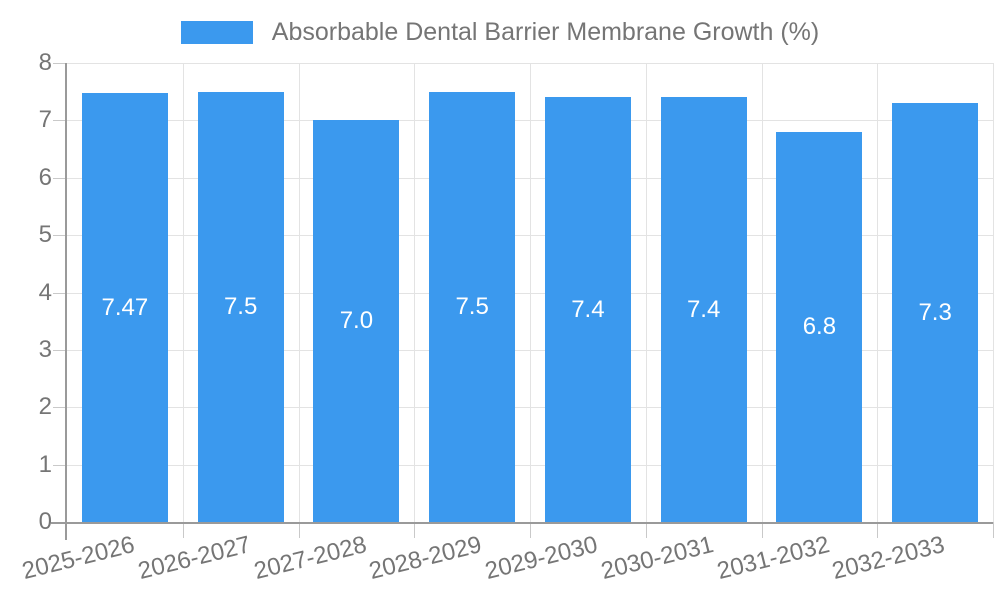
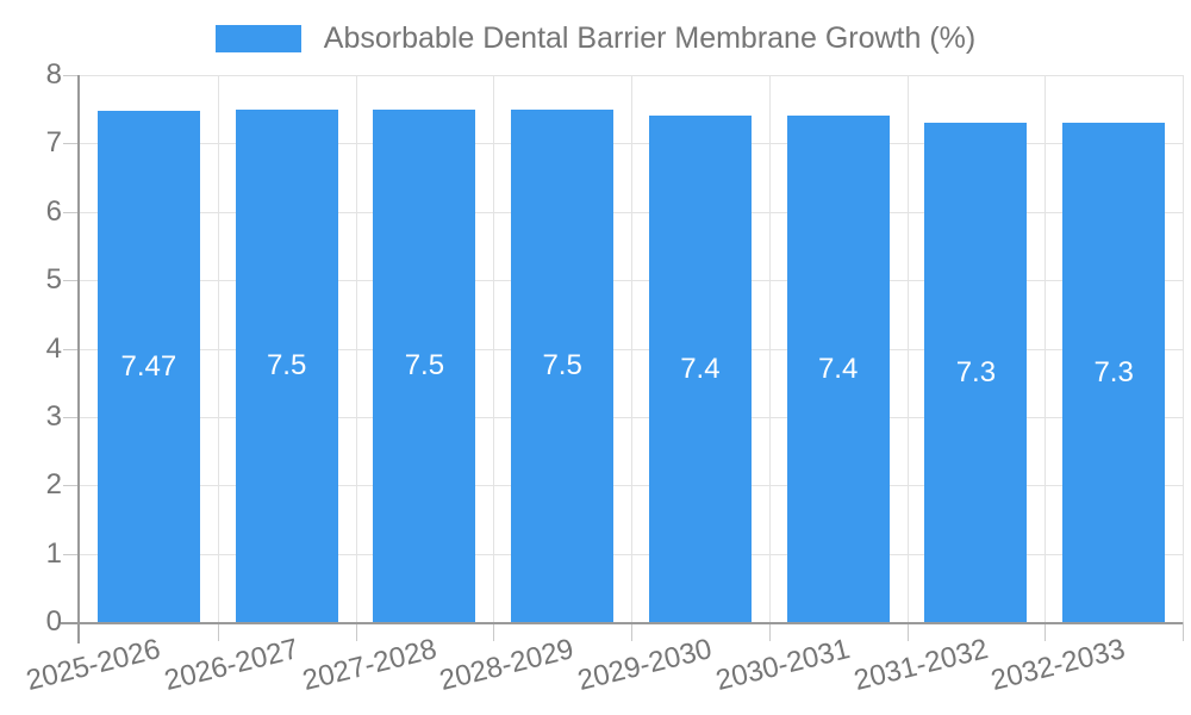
2027-2028: 7.0 -> 7.5
2031-2032: 6.8 -> 7.3
